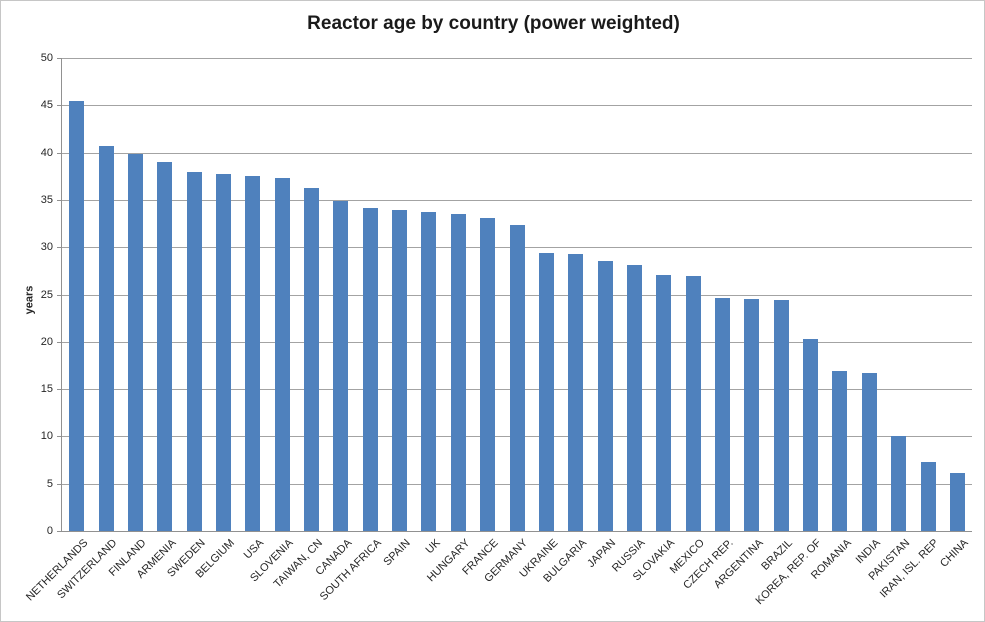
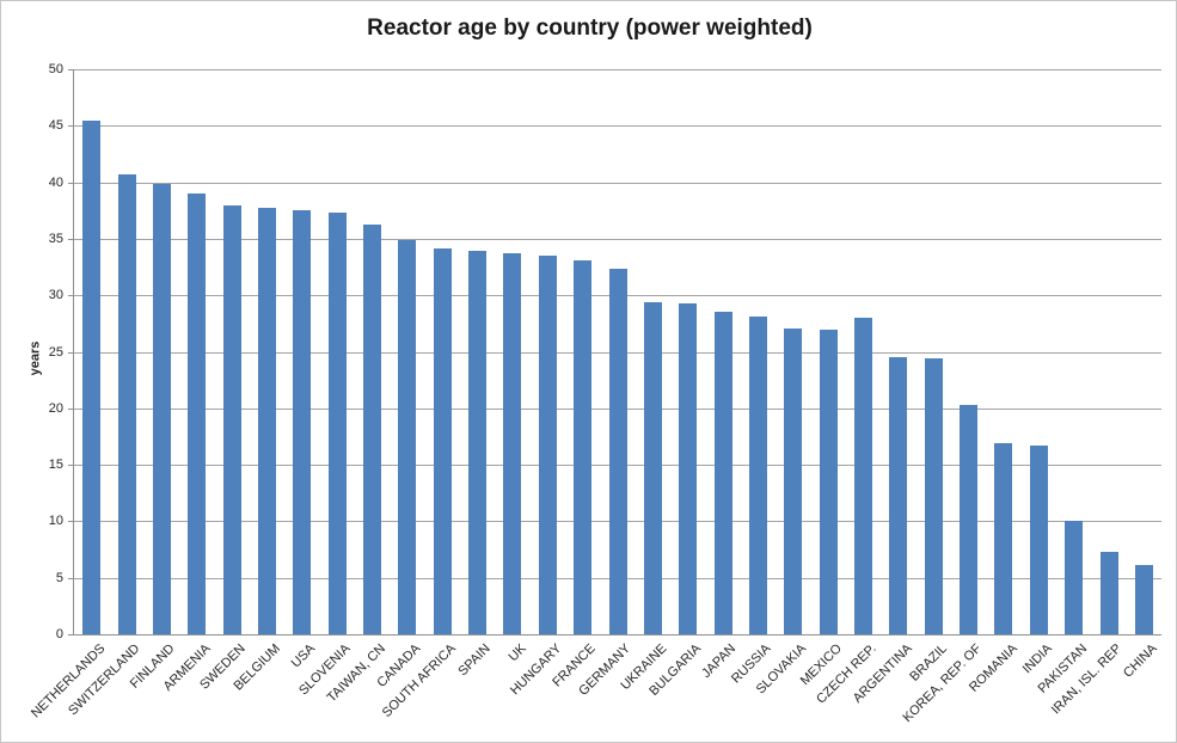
CZECH REP.: 25 -> 28
